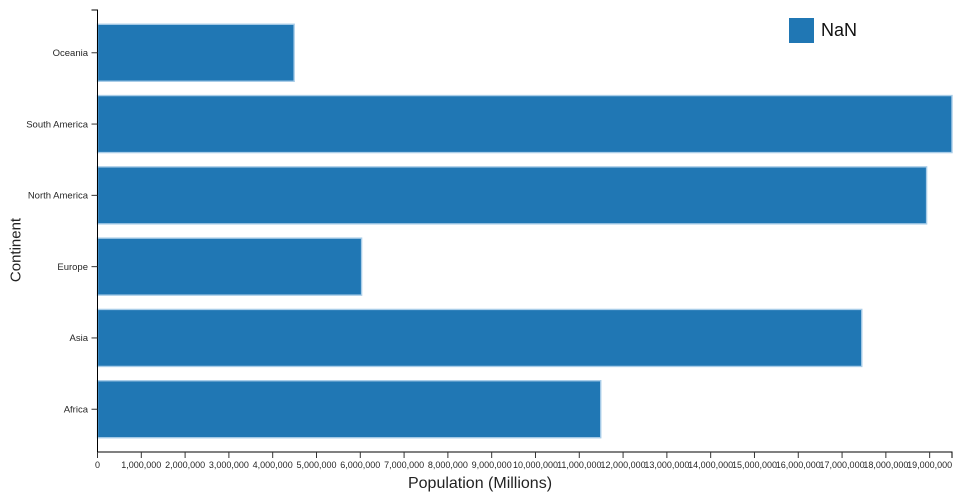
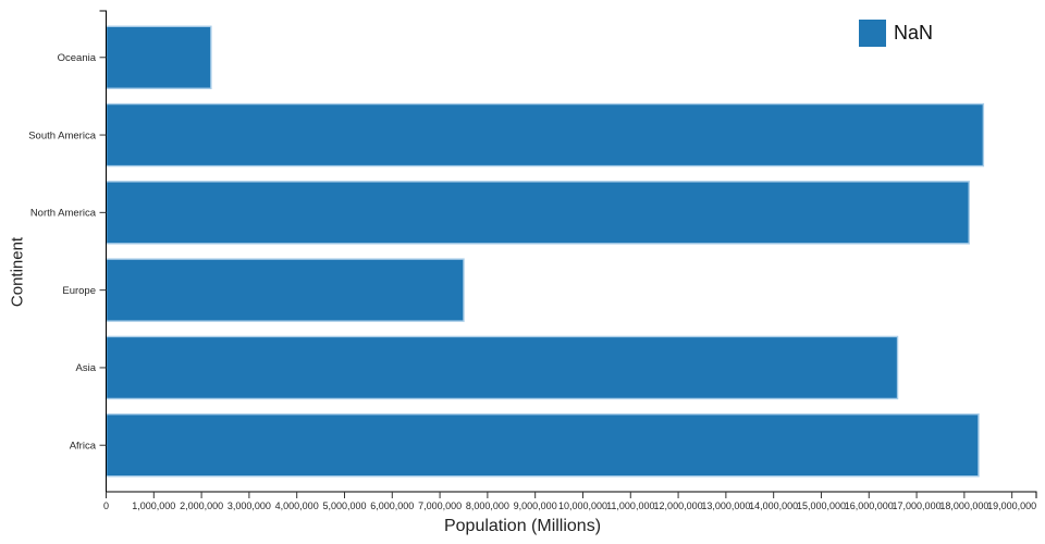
Oceania: 4500000 -> 2200000
South America: 19500000 -> 18400000
North America: 18900000 -> 18100000
Europe: 6000000 -> 7500000
Asia: 17400000 -> 16600000
Africa: 11500000 -> 18300000
